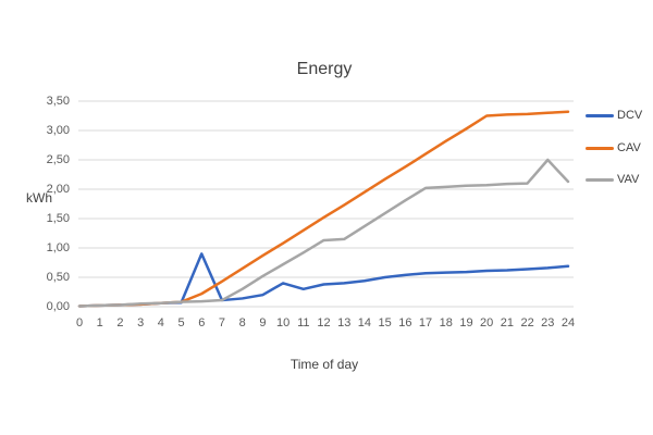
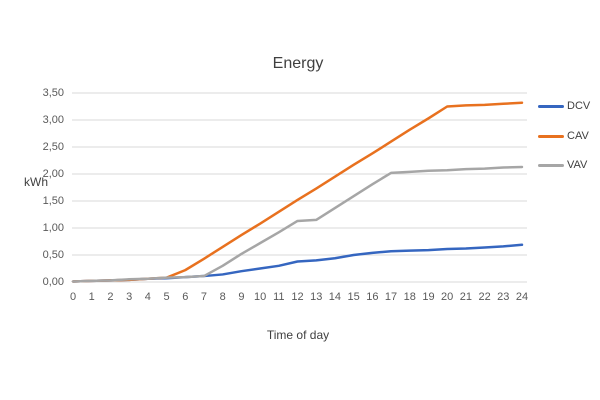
DCV/6: 0,9 -> 0,1
DCV/10: 0,4 -> 0,2
VAV/23: 2,5 -> 2,1
